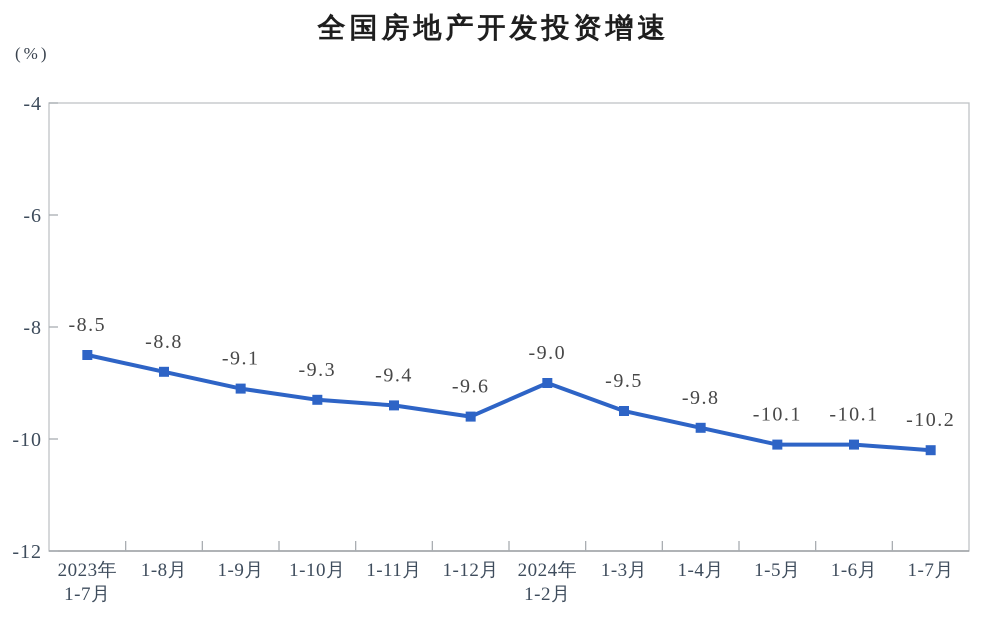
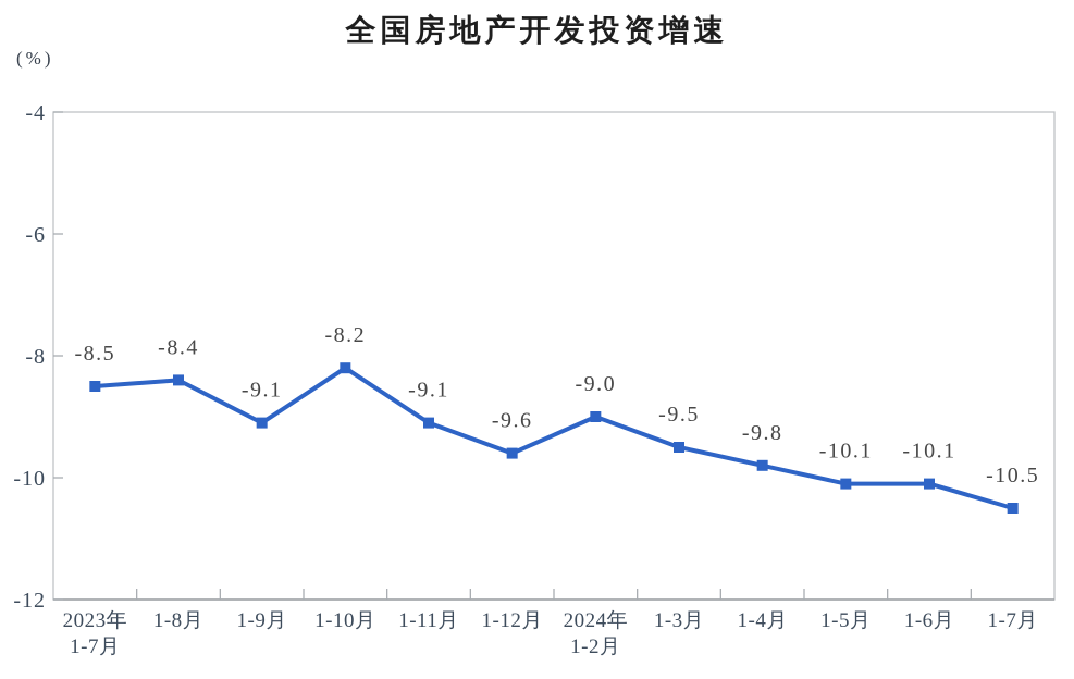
1-8月: -8.8 -> -8.4
1-10月: -9.3 -> -8.2
1-11月: -9.4 -> -9.1
1-7月: -10.2 -> -10.5
